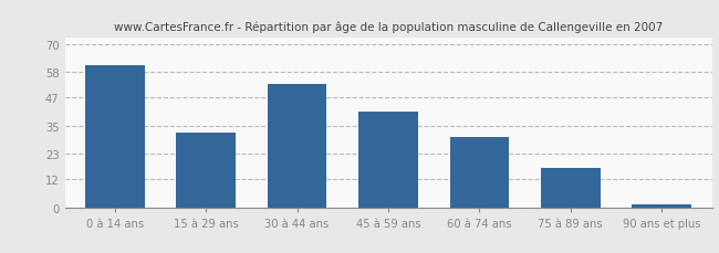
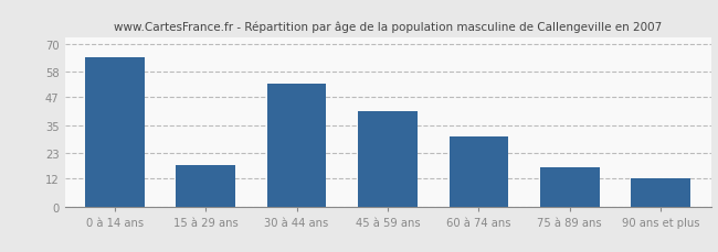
0 à 14 ans: 61 -> 64
15 à 29 ans: 32 -> 18
90 ans et plus: 1 -> 12
